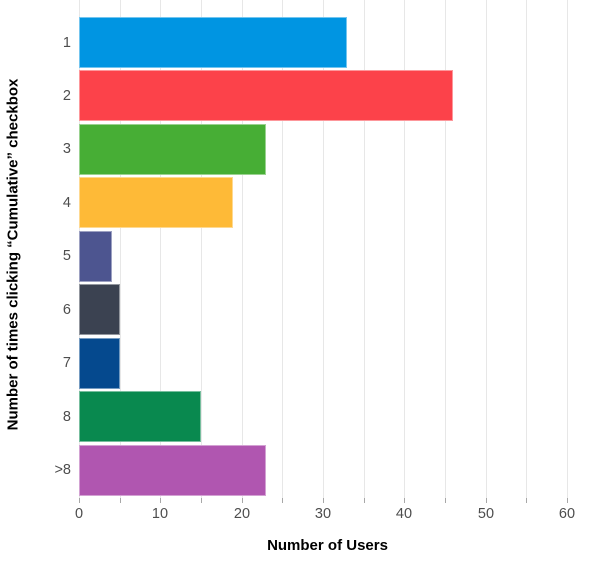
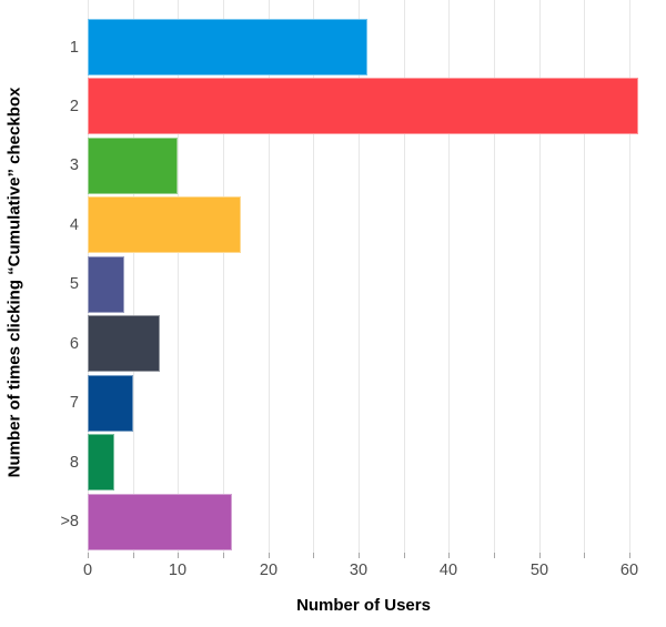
1: 33 -> 31
2: 46 -> 61
3: 23 -> 10
4: 19 -> 17
6: 5 -> 8
8: 15 -> 3
>8: 23 -> 16
